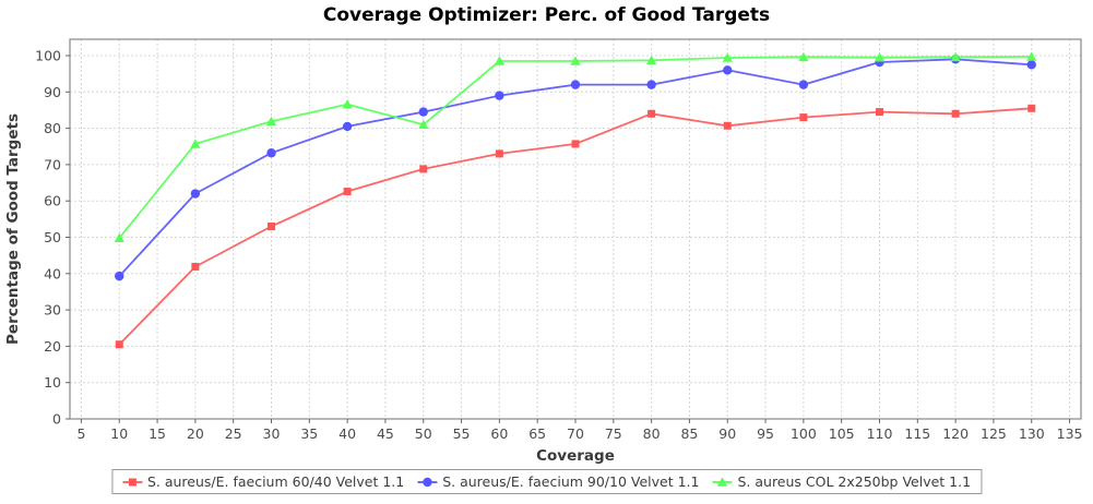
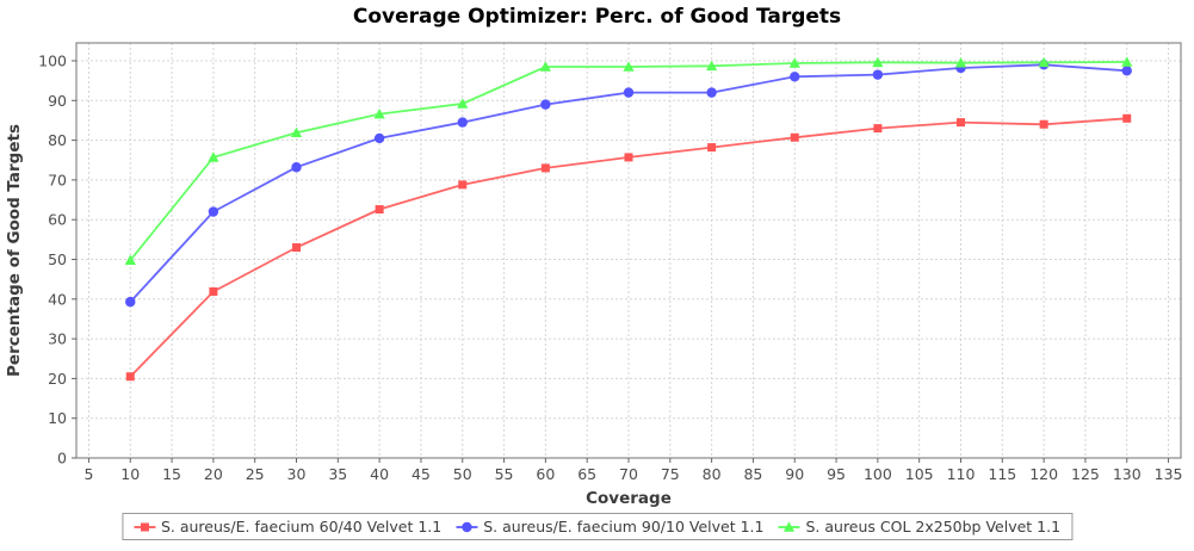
S. aureus COL 2x250bp Velvet 1.1/50: 81 -> 89
S. aureus/E. faecium 60/40 Velvet 1.1/80: 84 -> 78
S. aureus/E. faecium 90/10 Velvet 1.1/100: 92 -> 96
